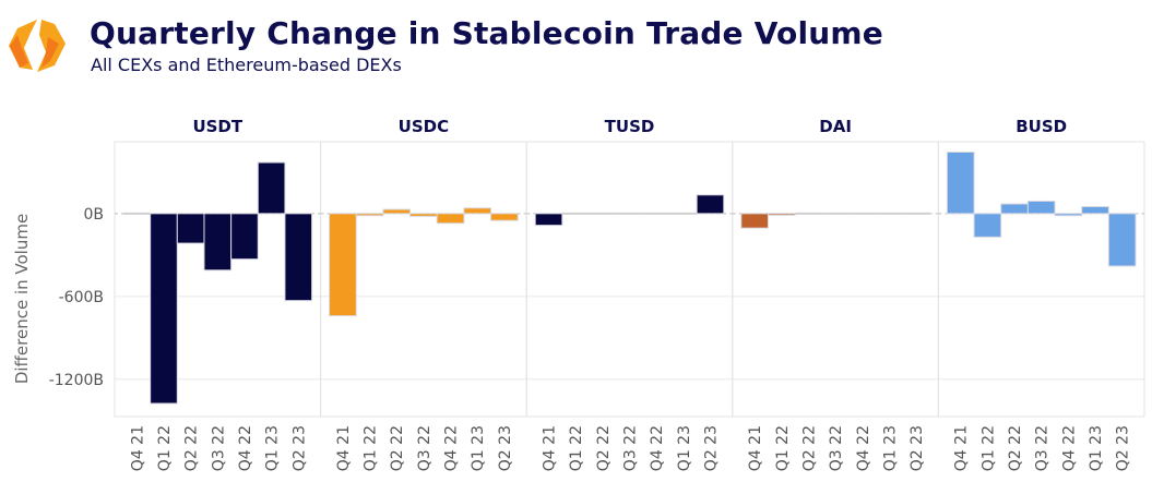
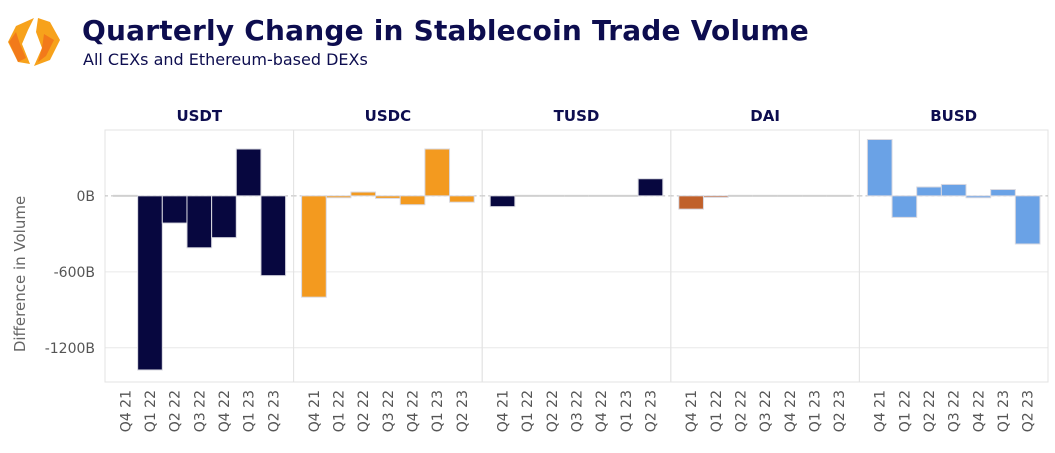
USDC/Q4 21: -740B -> -800B
USDC/Q1 23: 40B -> 370B
